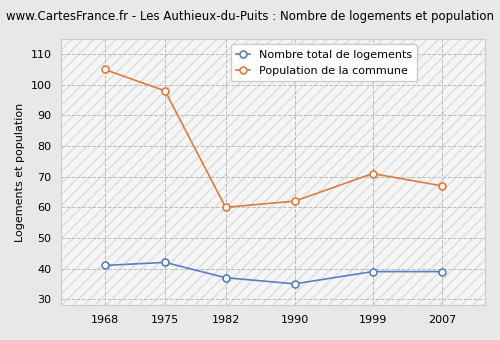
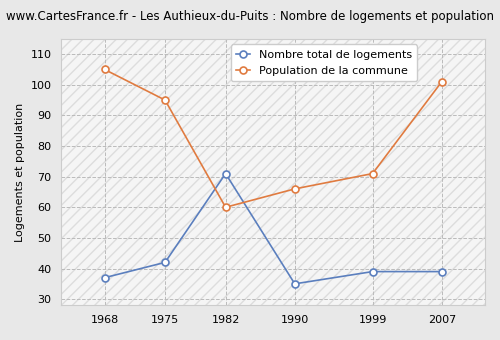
Nombre total de logements/1968: 41 -> 37
Population de la commune/1975: 98 -> 95
Nombre total de logements/1982: 37 -> 71
Population de la commune/1990: 62 -> 66
Population de la commune/2007: 67 -> 101
